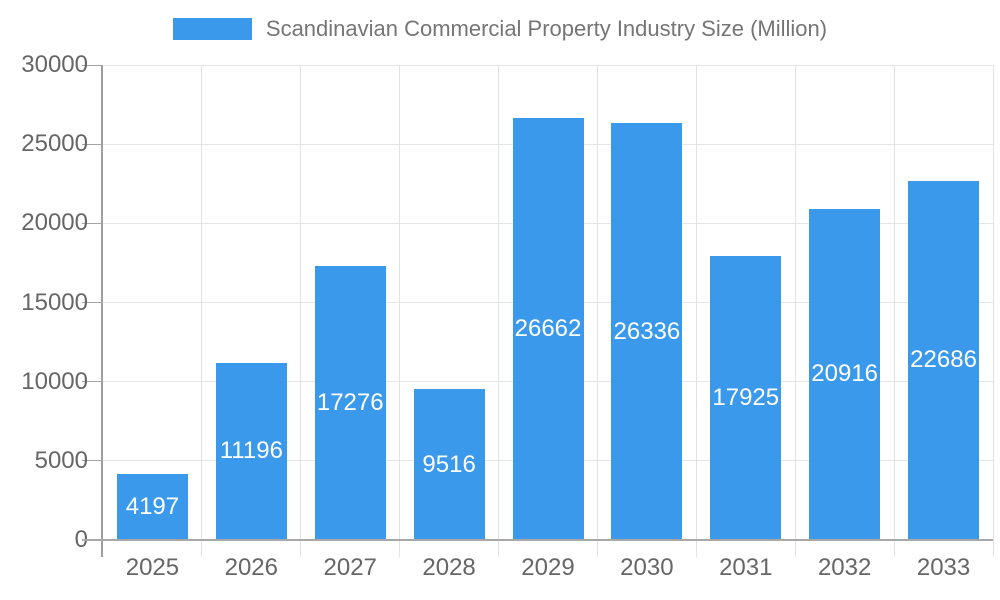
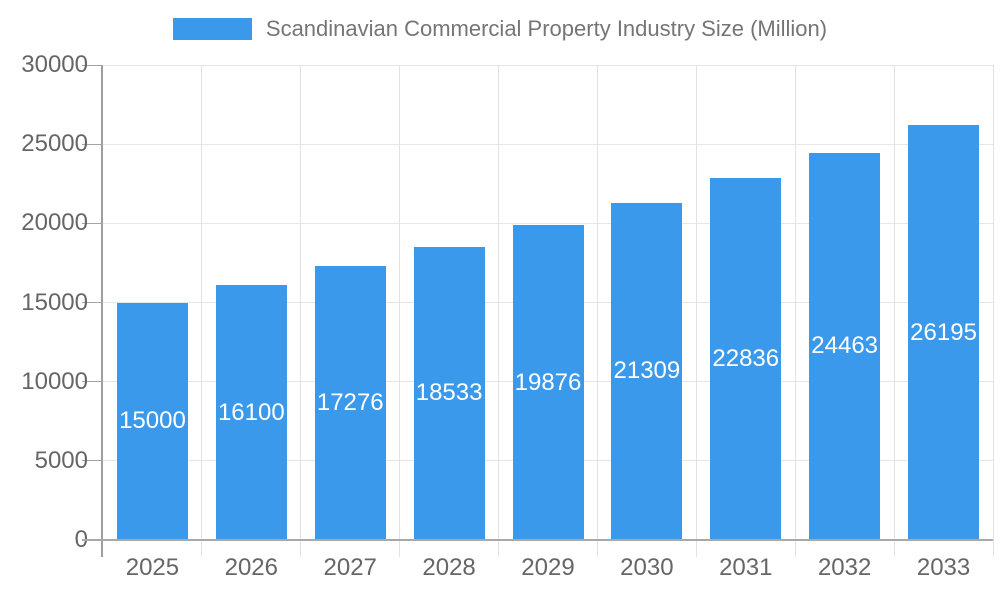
2025: 4197 -> 15000
2026: 11196 -> 16100
2028: 9516 -> 18533
2029: 26662 -> 19876
2030: 26336 -> 21309
2031: 17925 -> 22836
2032: 20916 -> 24463
2033: 22686 -> 26195
